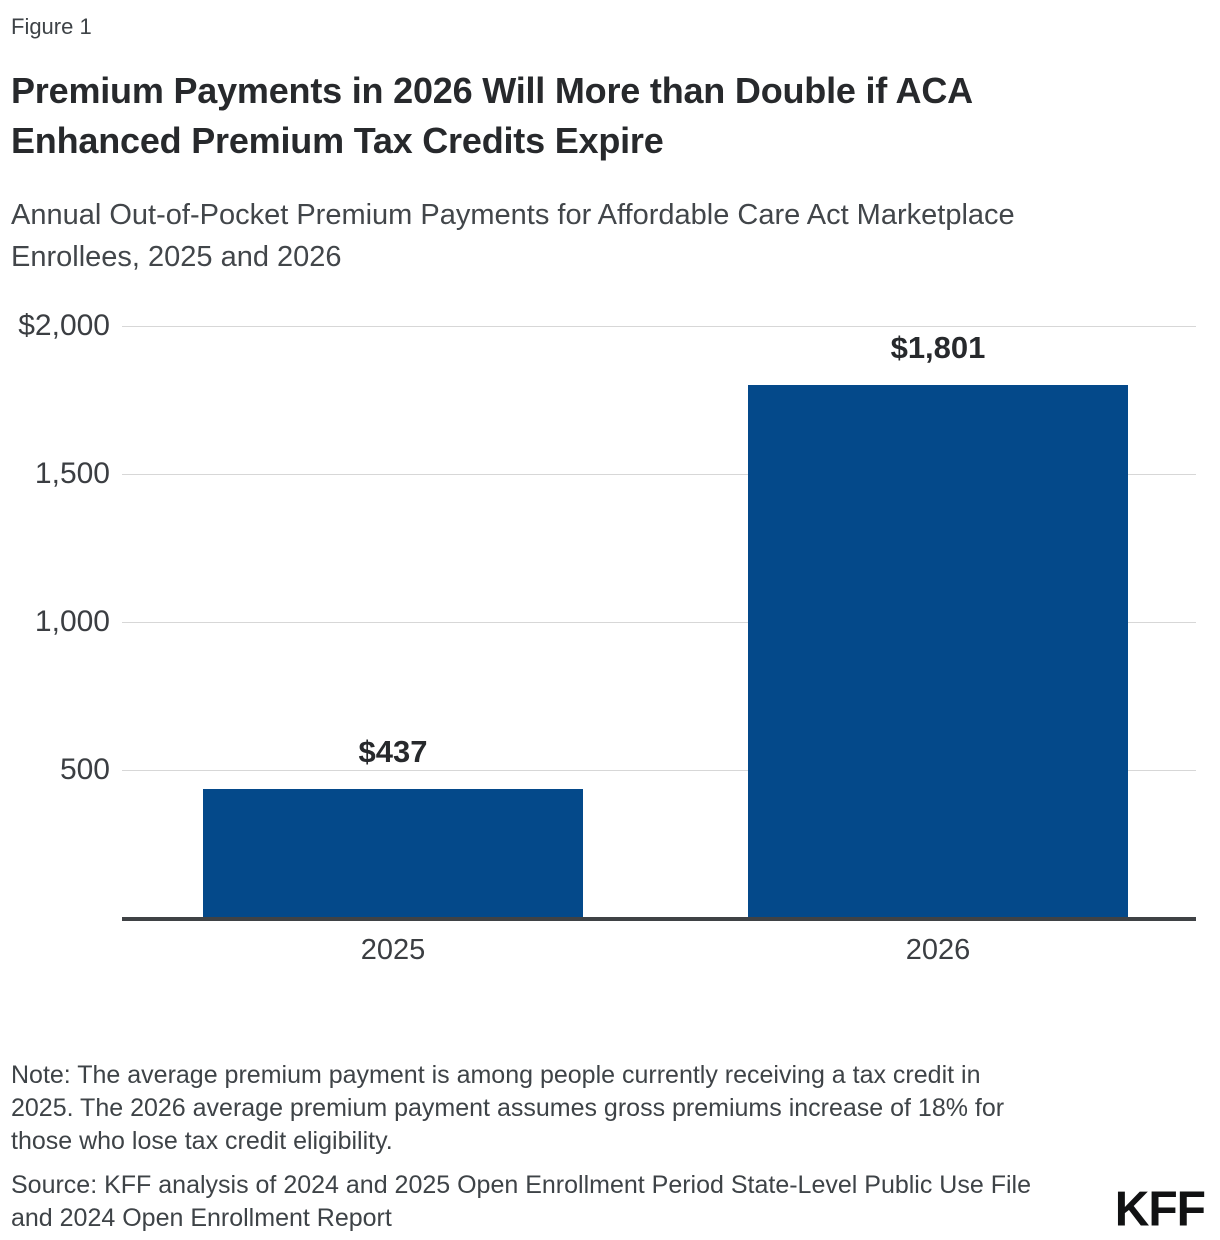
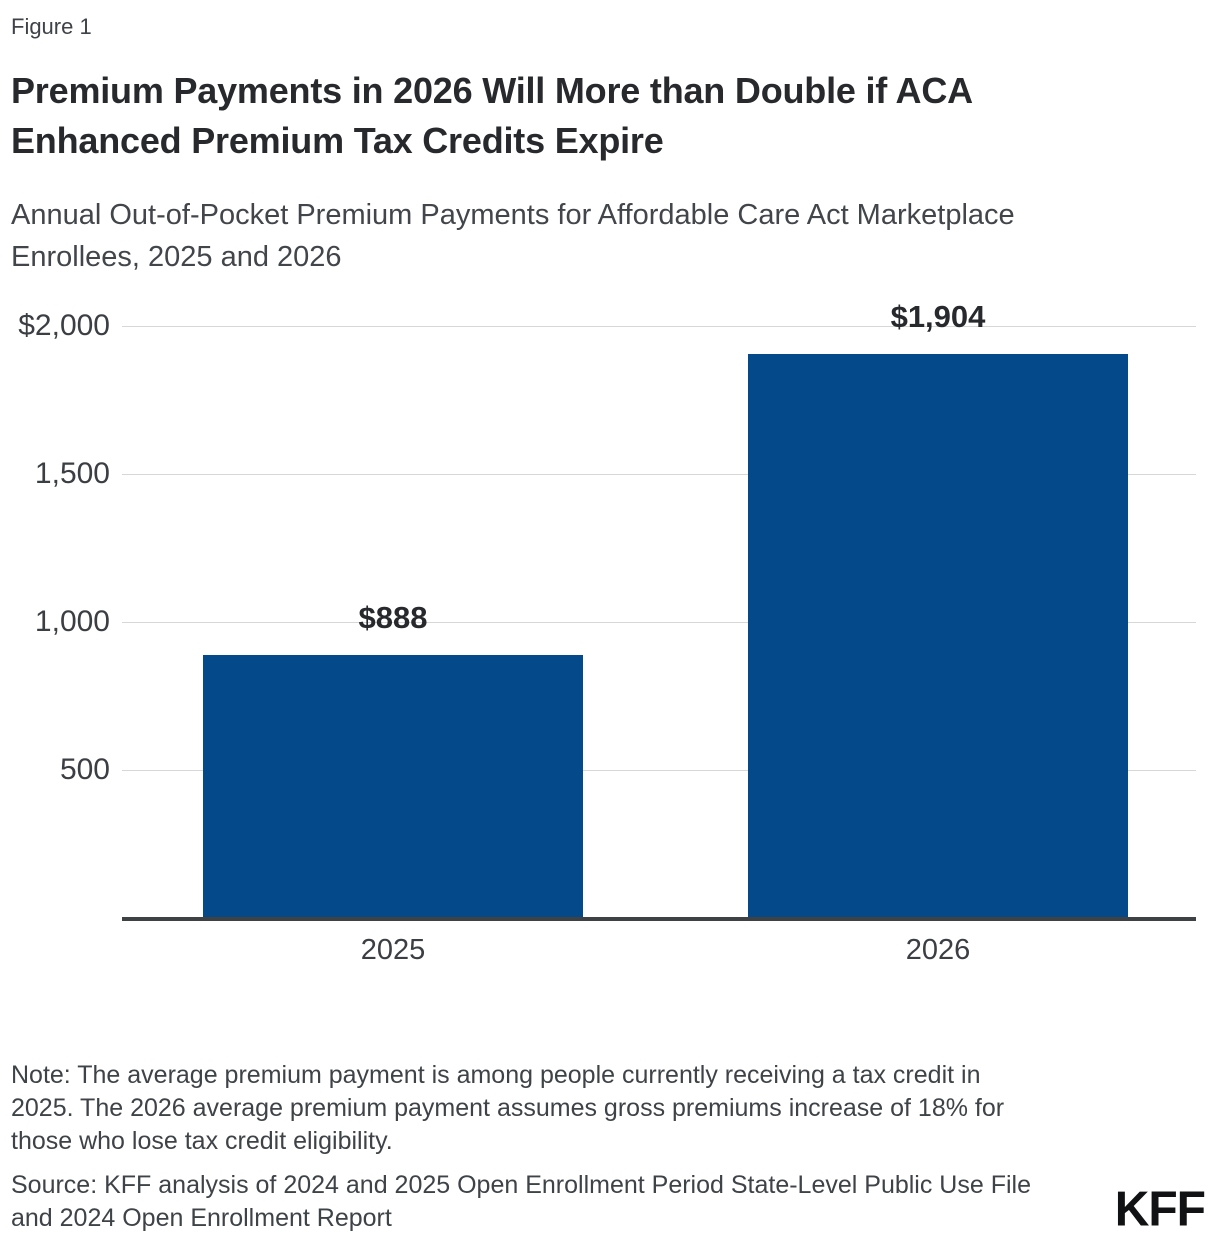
2025: $437 -> $888
2026: $1,801 -> $1,904
